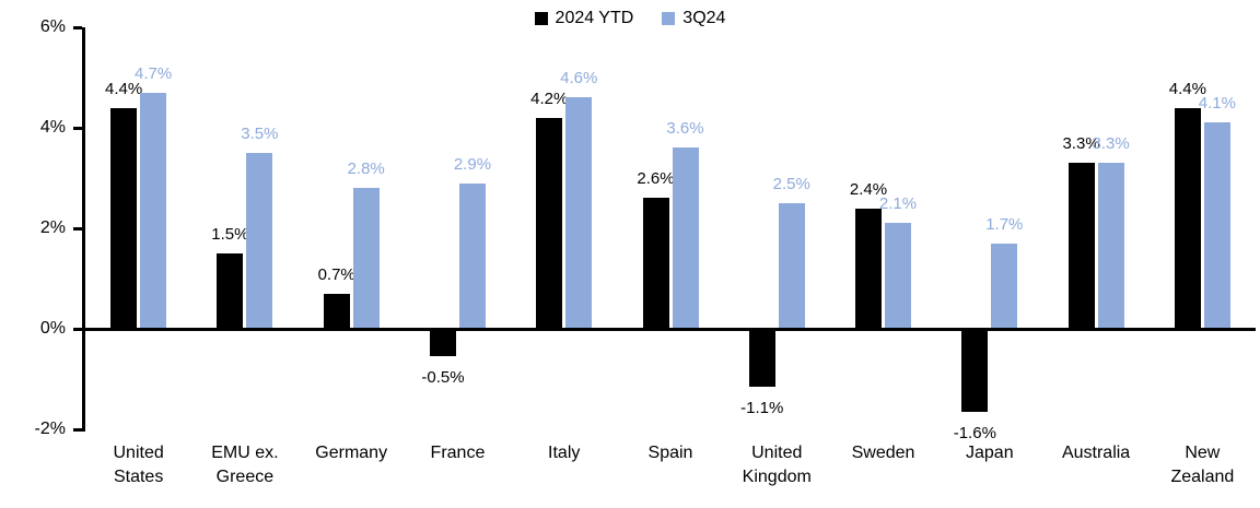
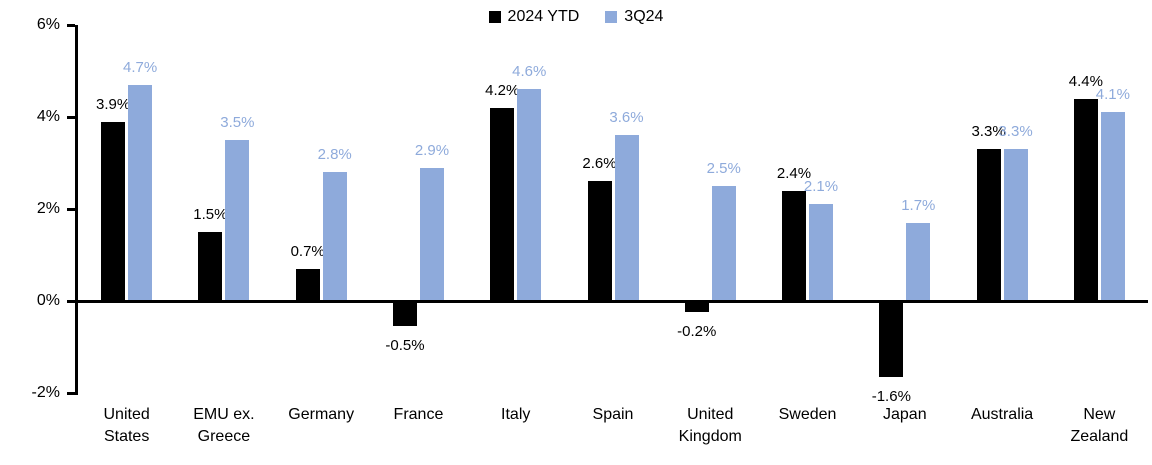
2024 YTD/United States: 4.4% -> 3.9%
2024 YTD/United Kingdom: -1.1% -> -0.2%
